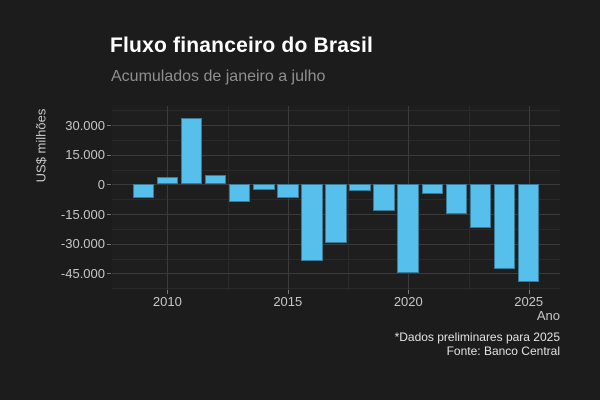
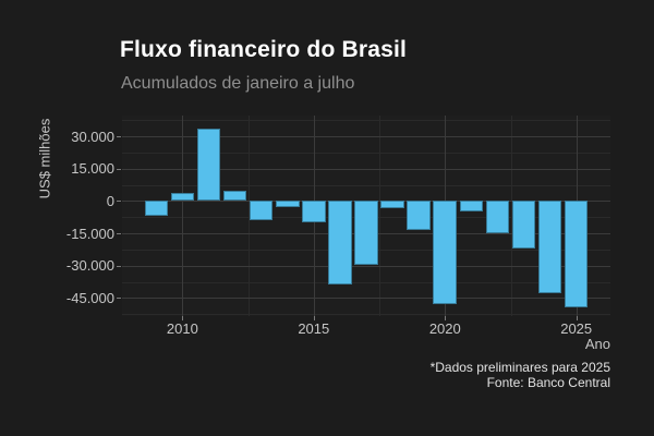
2015: -7000 -> -10000
2020: -45000 -> -48000
